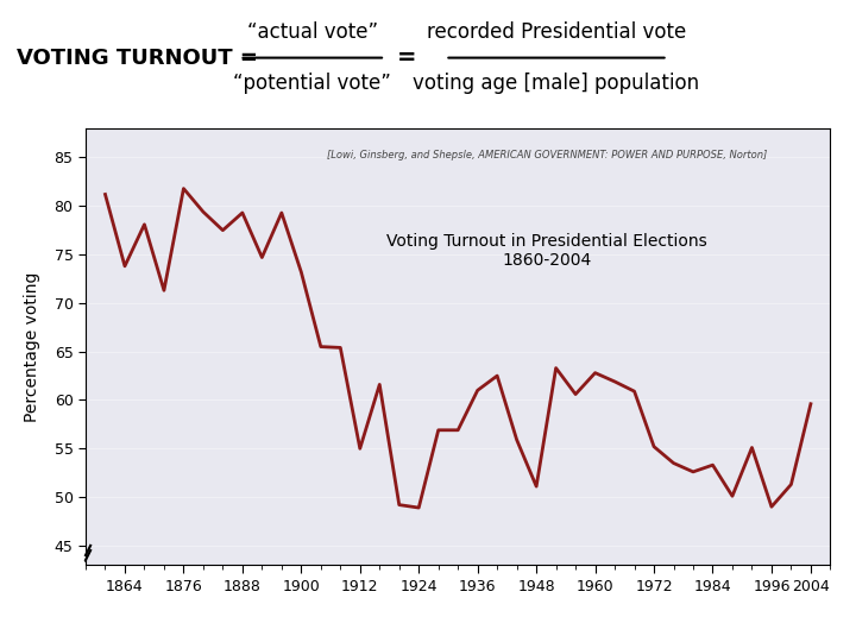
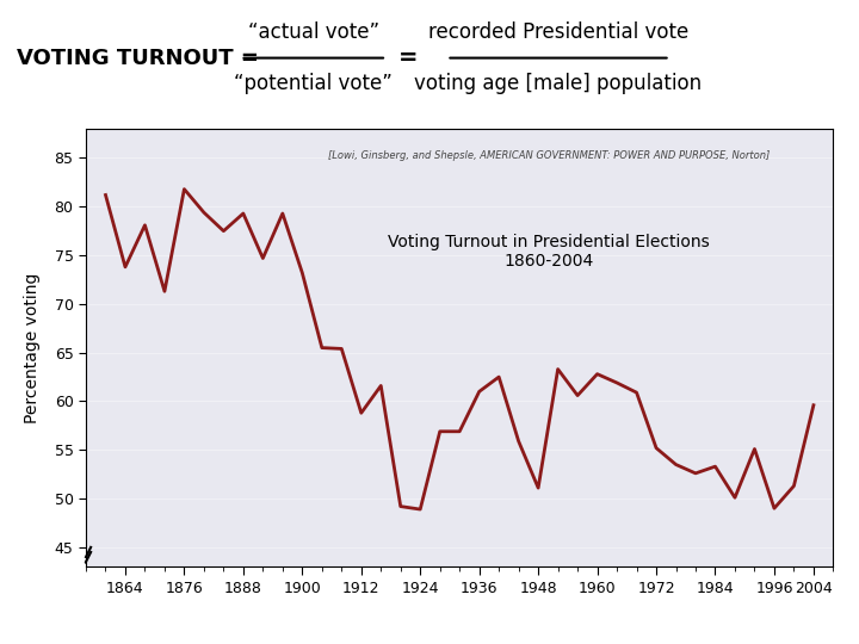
1912: 55.0 -> 58.8
